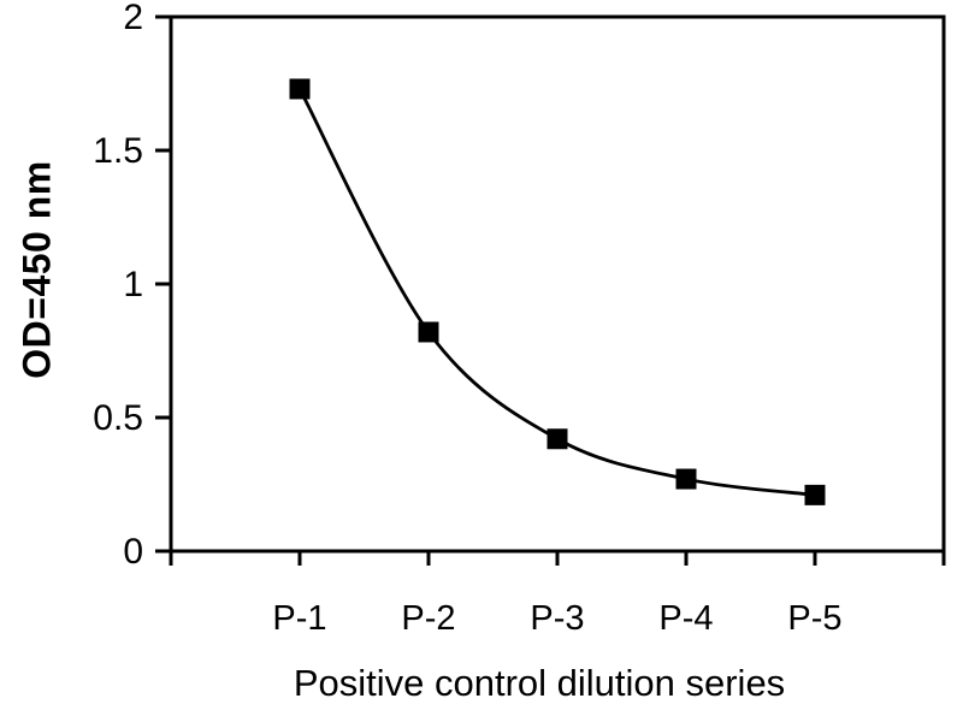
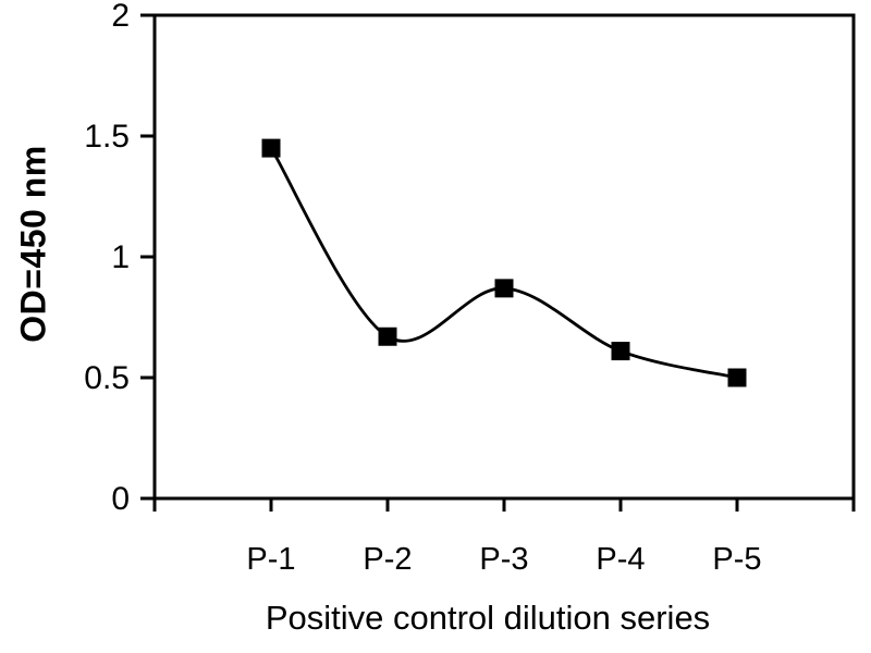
P-1: 1.73 -> 1.45
P-2: 0.82 -> 0.67
P-3: 0.42 -> 0.87
P-4: 0.27 -> 0.61
P-5: 0.21 -> 0.50
